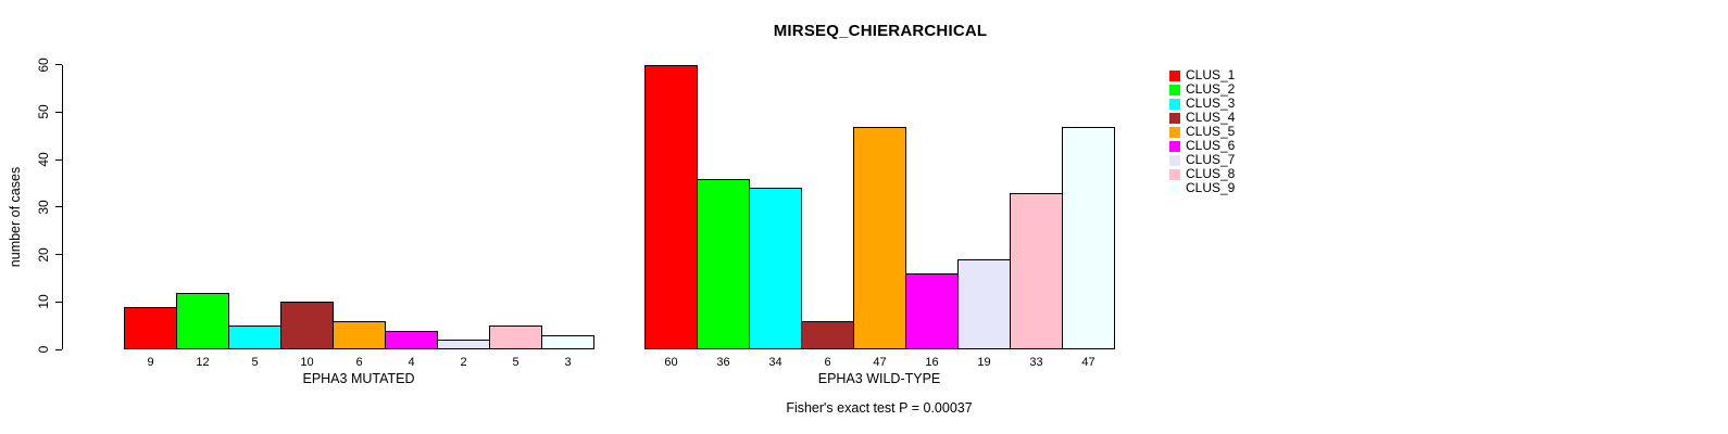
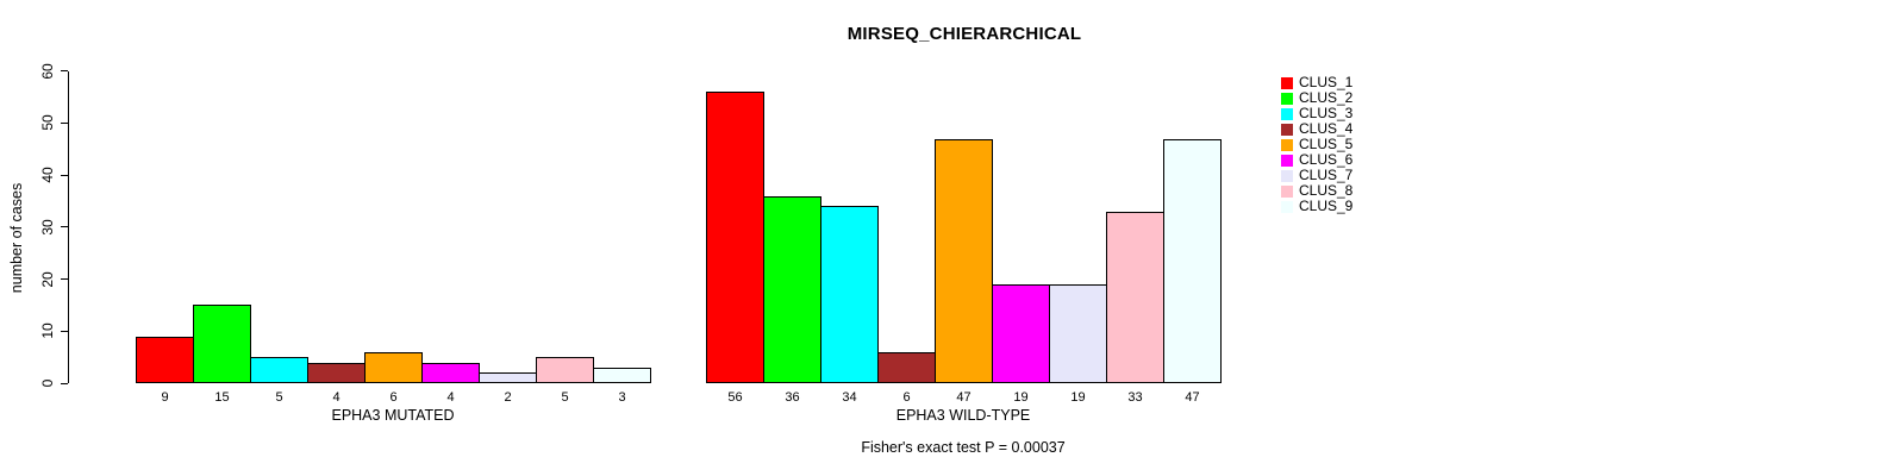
CLUS_2/EPHA3 MUTATED: 12 -> 15
CLUS_4/EPHA3 MUTATED: 10 -> 4
CLUS_1/EPHA3 WILD-TYPE: 60 -> 56
CLUS_6/EPHA3 WILD-TYPE: 16 -> 19
